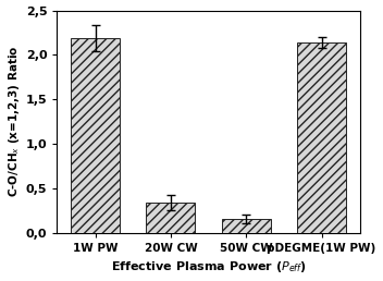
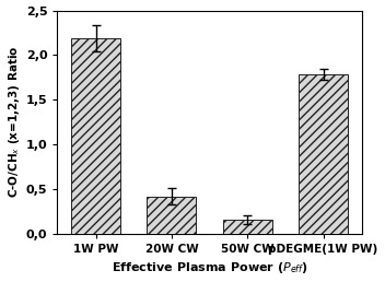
20W CW: 0,34 -> 0,42
pDEGME(1W PW): 2,14 -> 1,78
